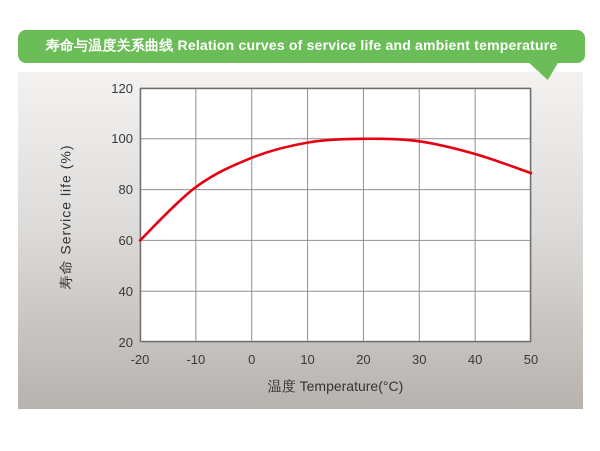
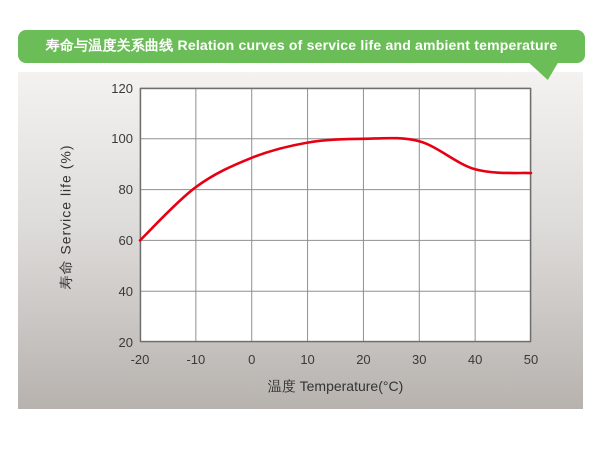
40: 94 -> 88
